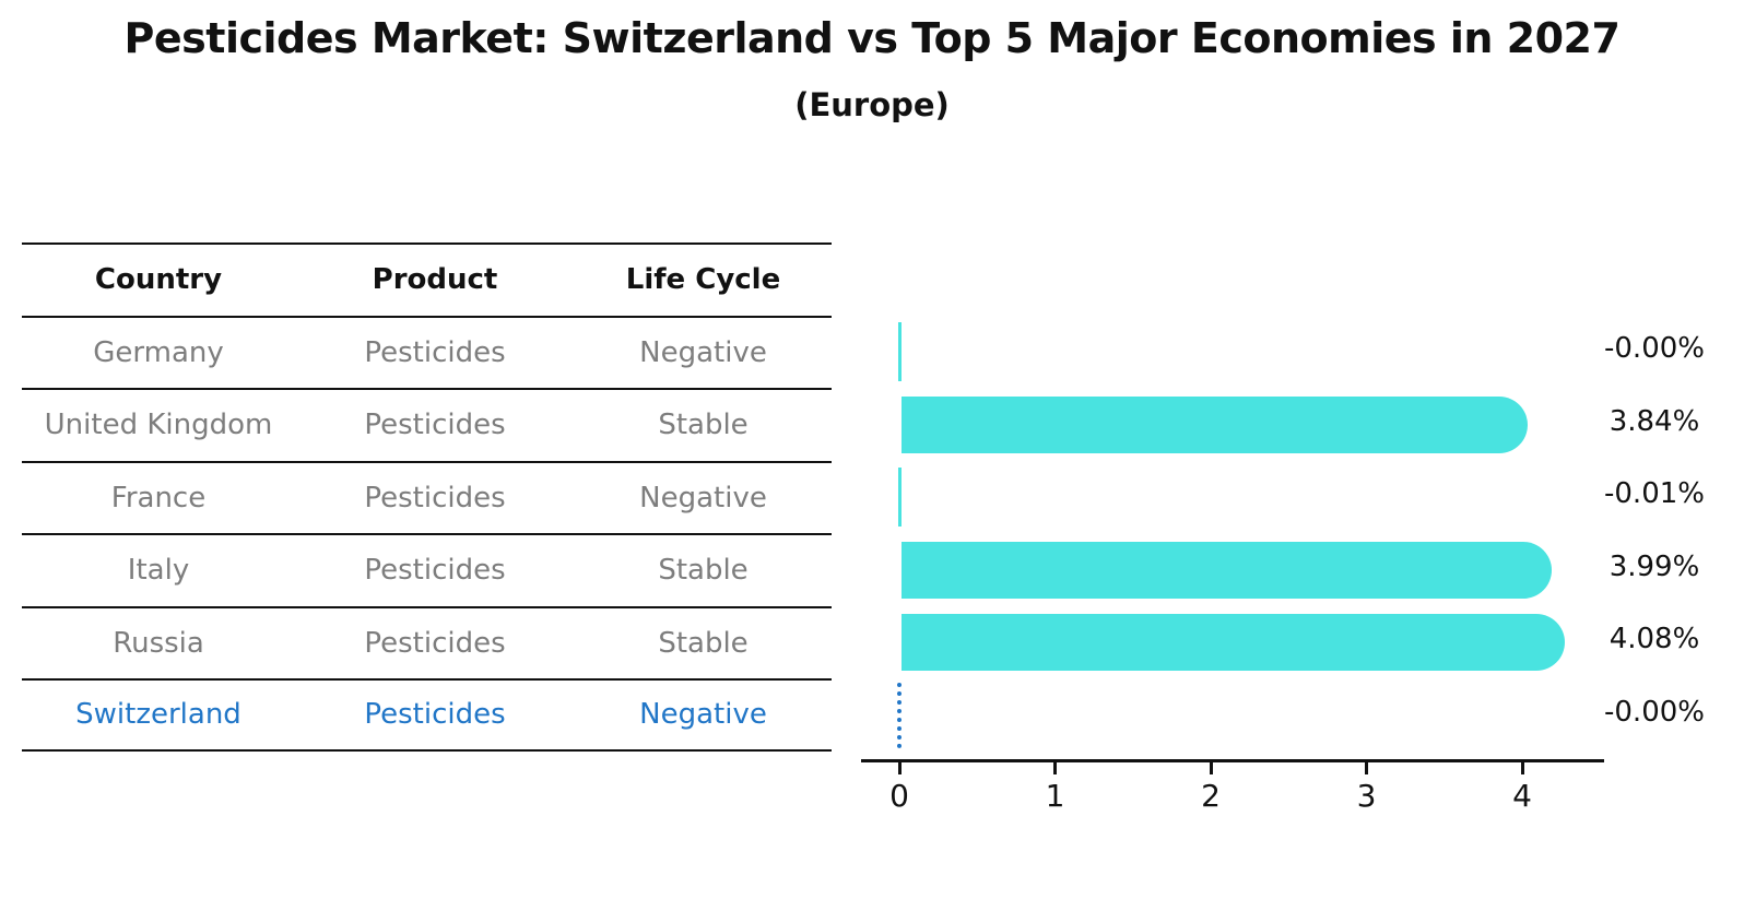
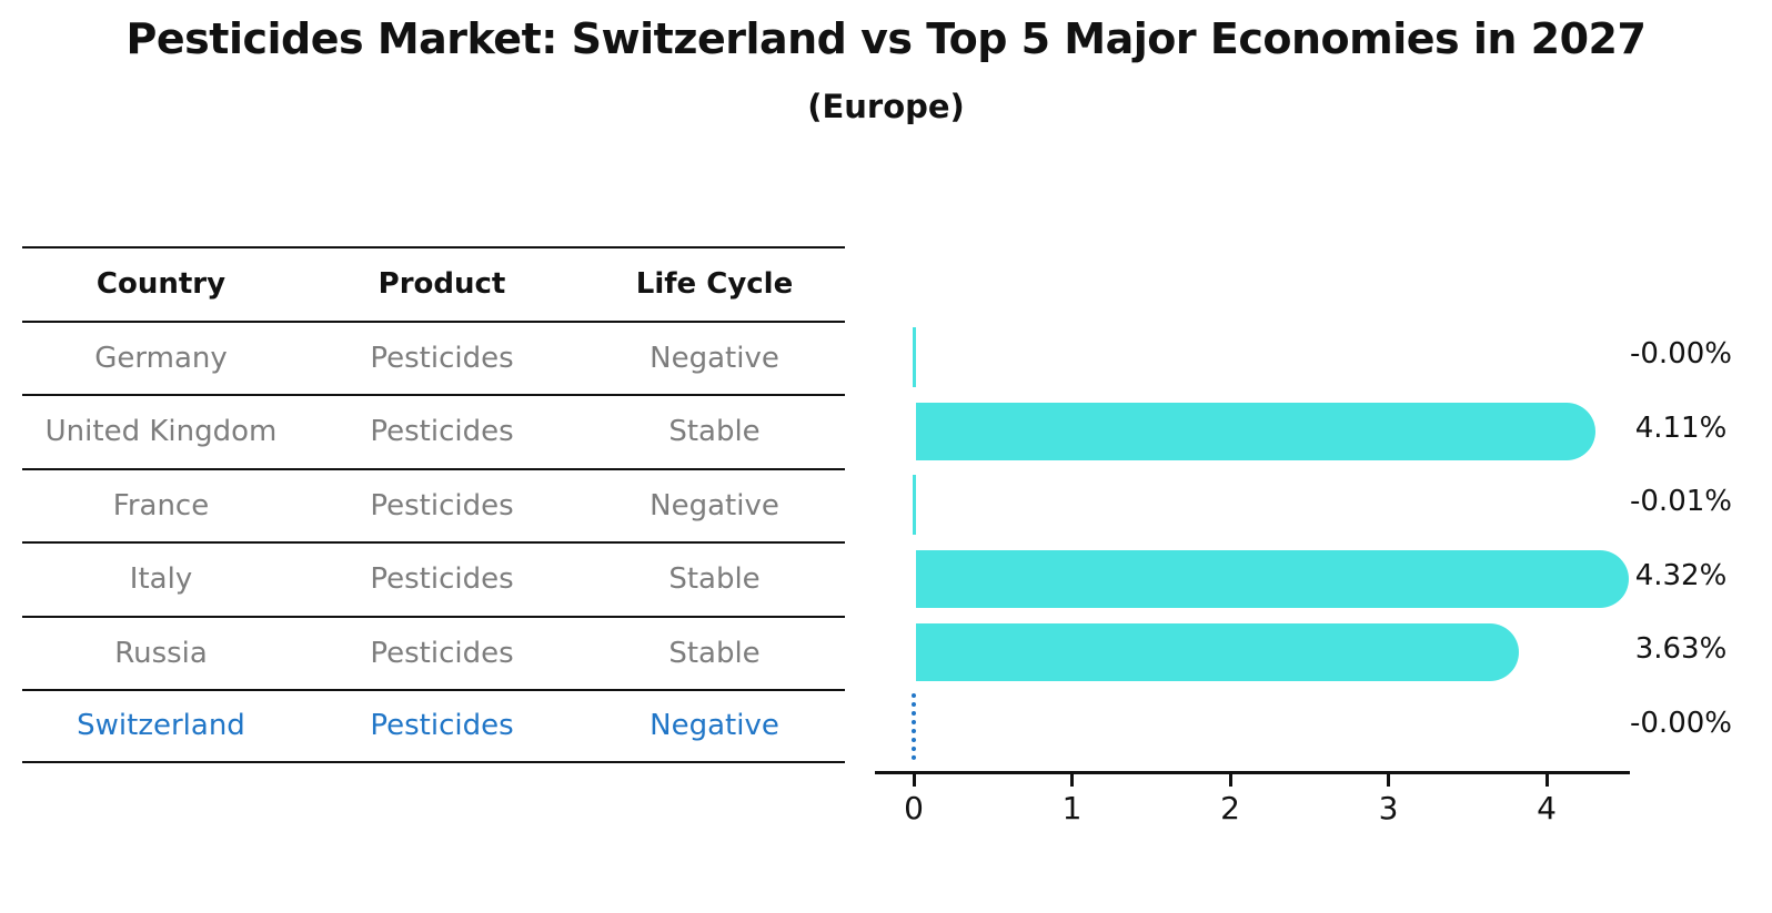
United Kingdom: 3.84% -> 4.11%
Italy: 3.99% -> 4.32%
Russia: 4.08% -> 3.63%
